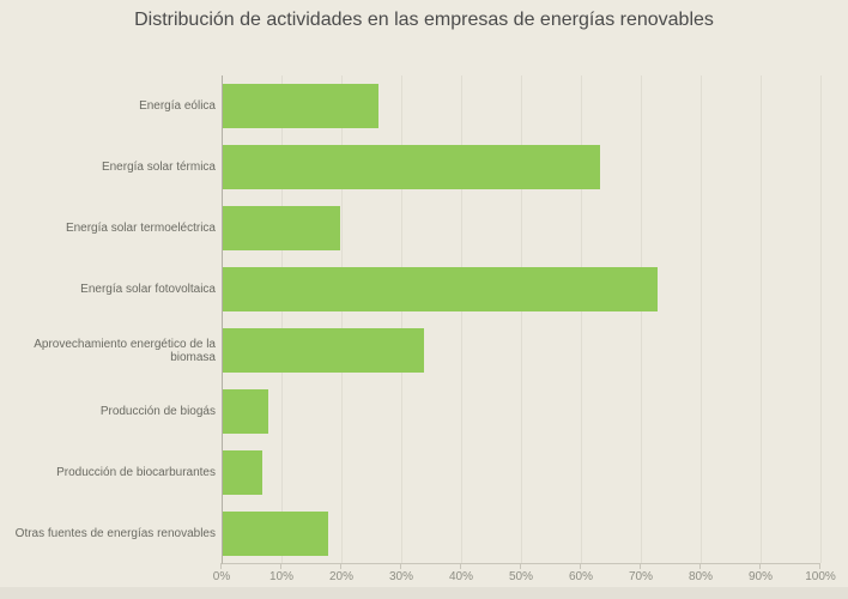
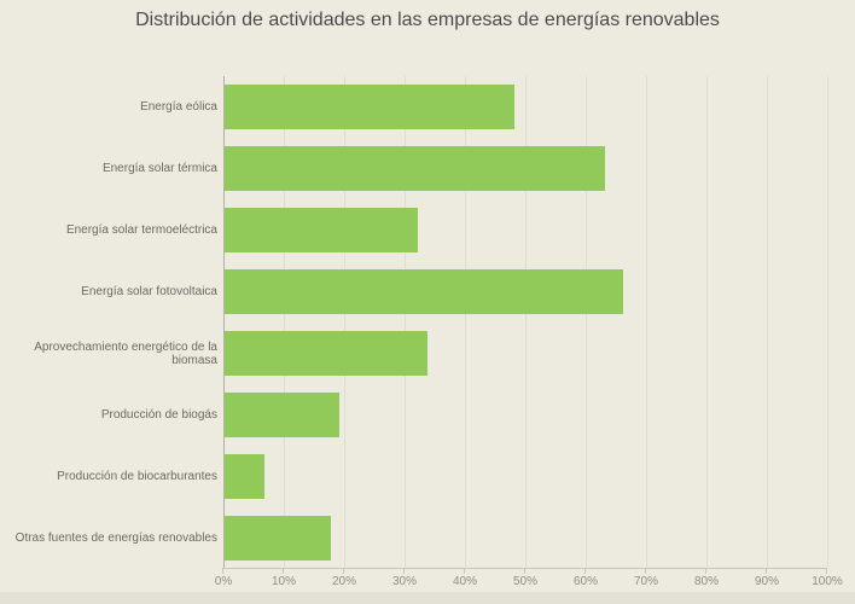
Energía eólica: 26% -> 48%
Energía solar termoeléctrica: 20% -> 32%
Energía solar fotovoltaica: 72% -> 66%
Producción de biogás: 8% -> 19%
